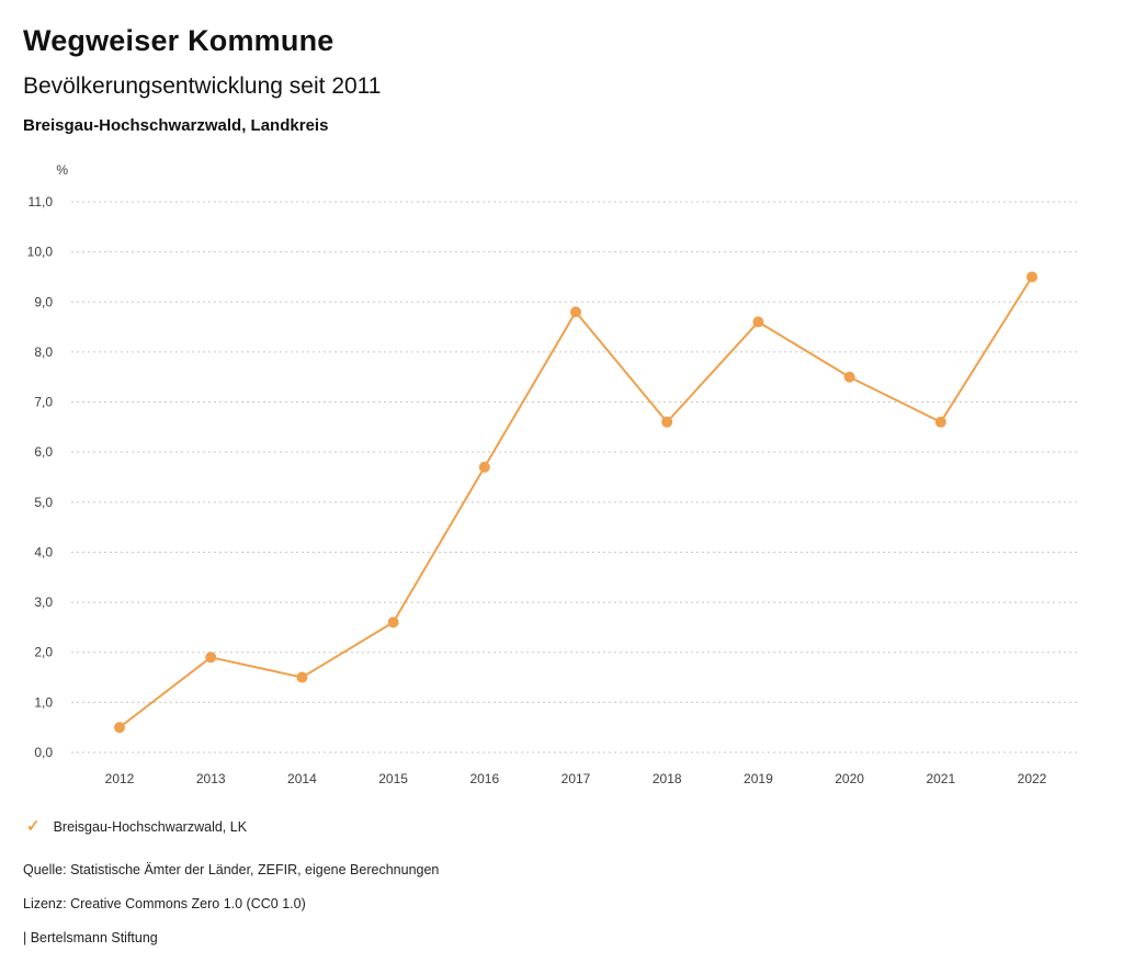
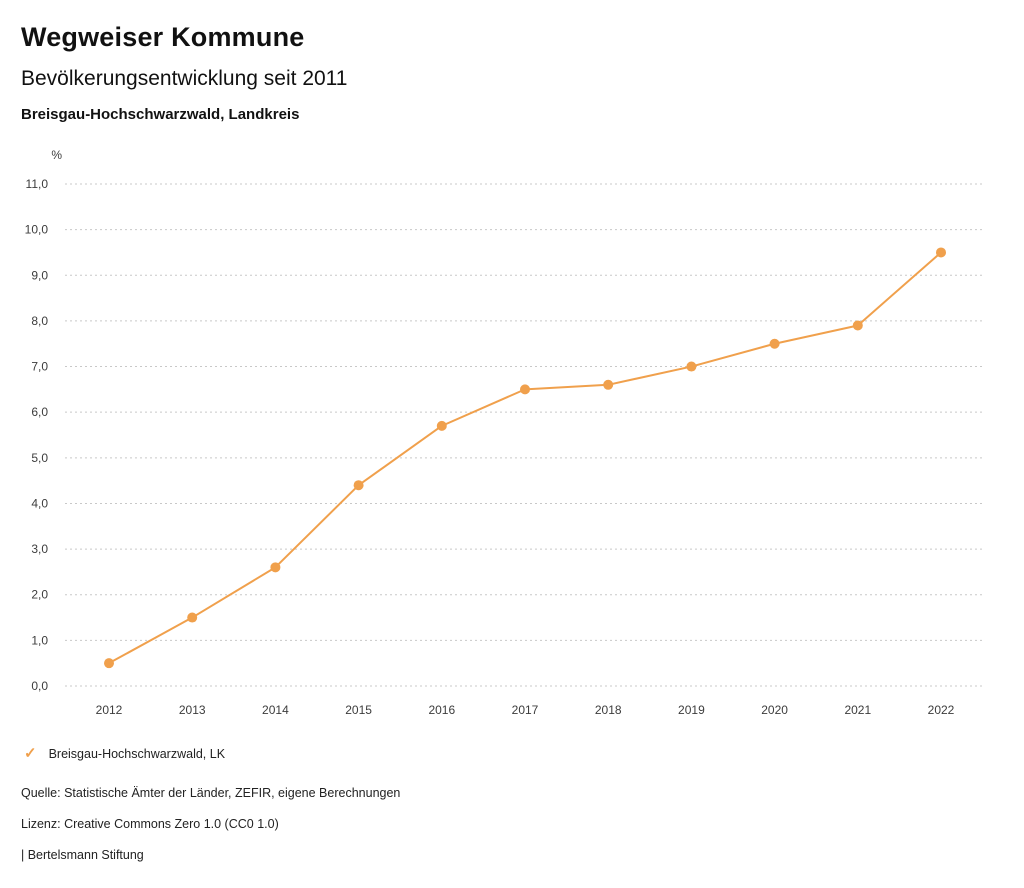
2013: 1,9 -> 1,5
2014: 1,5 -> 2,6
2015: 2,6 -> 4,4
2017: 8,8 -> 6,5
2019: 8,6 -> 7,0
2021: 6,6 -> 7,9
